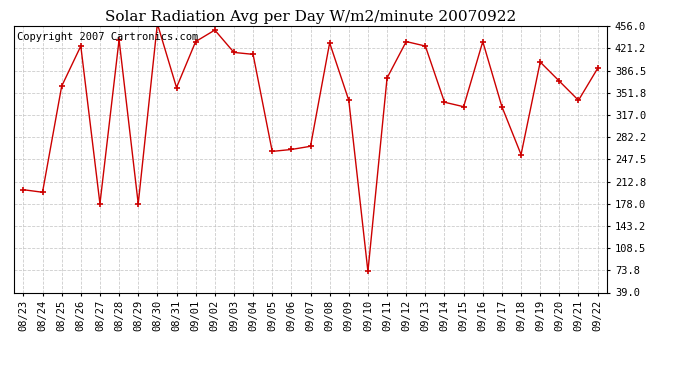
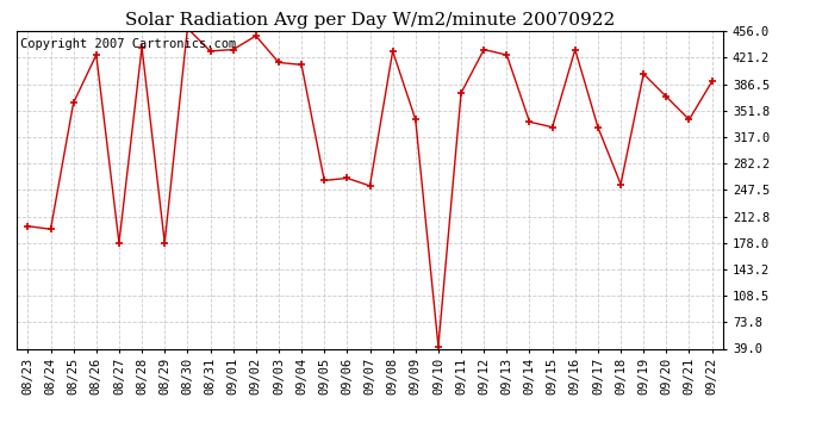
08/31: 360 -> 430
09/07: 268 -> 253
09/10: 72 -> 42
